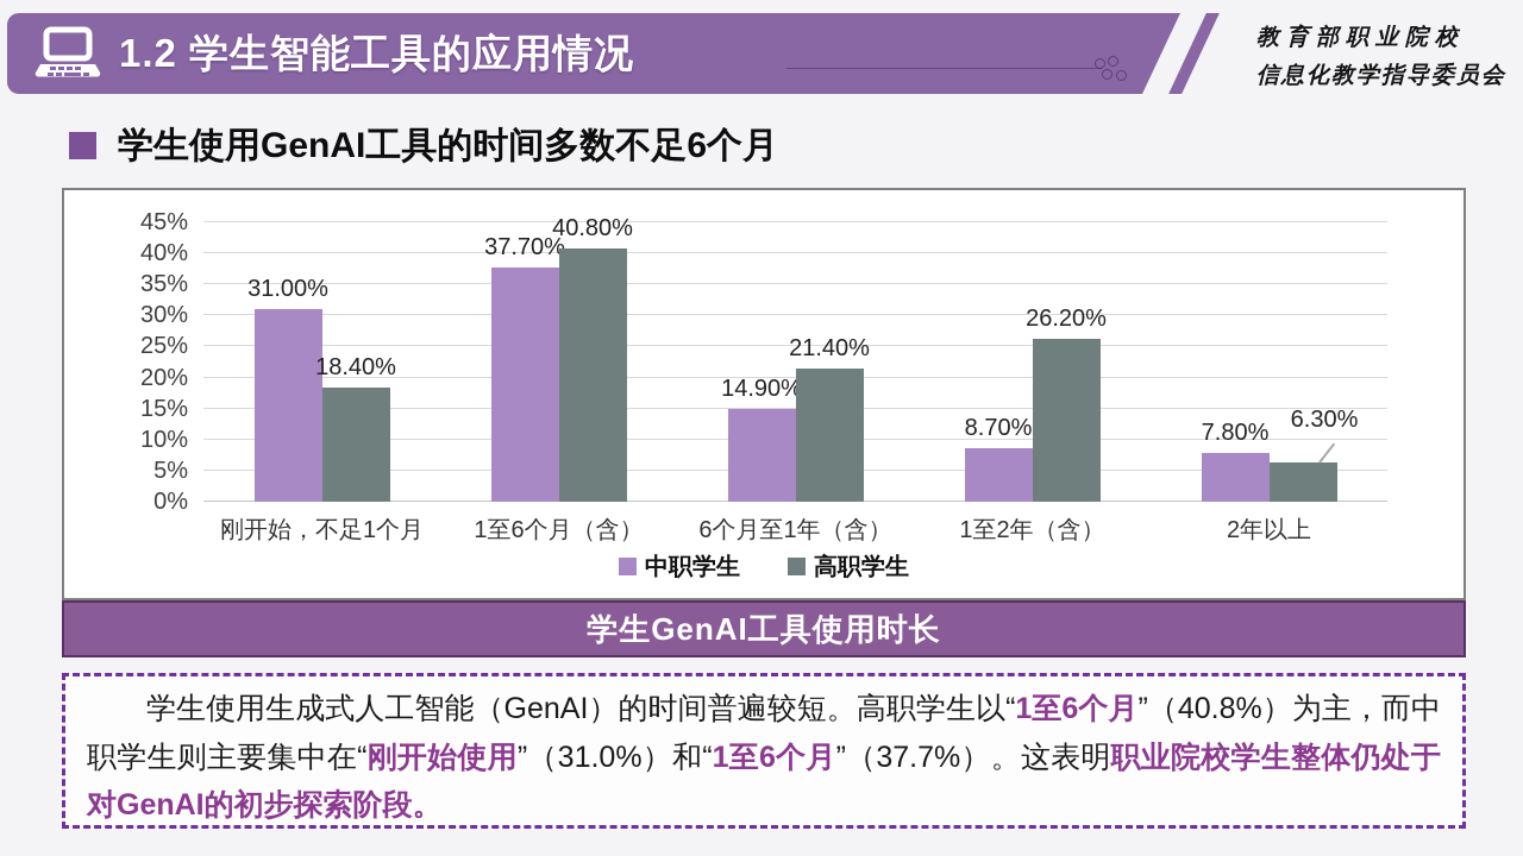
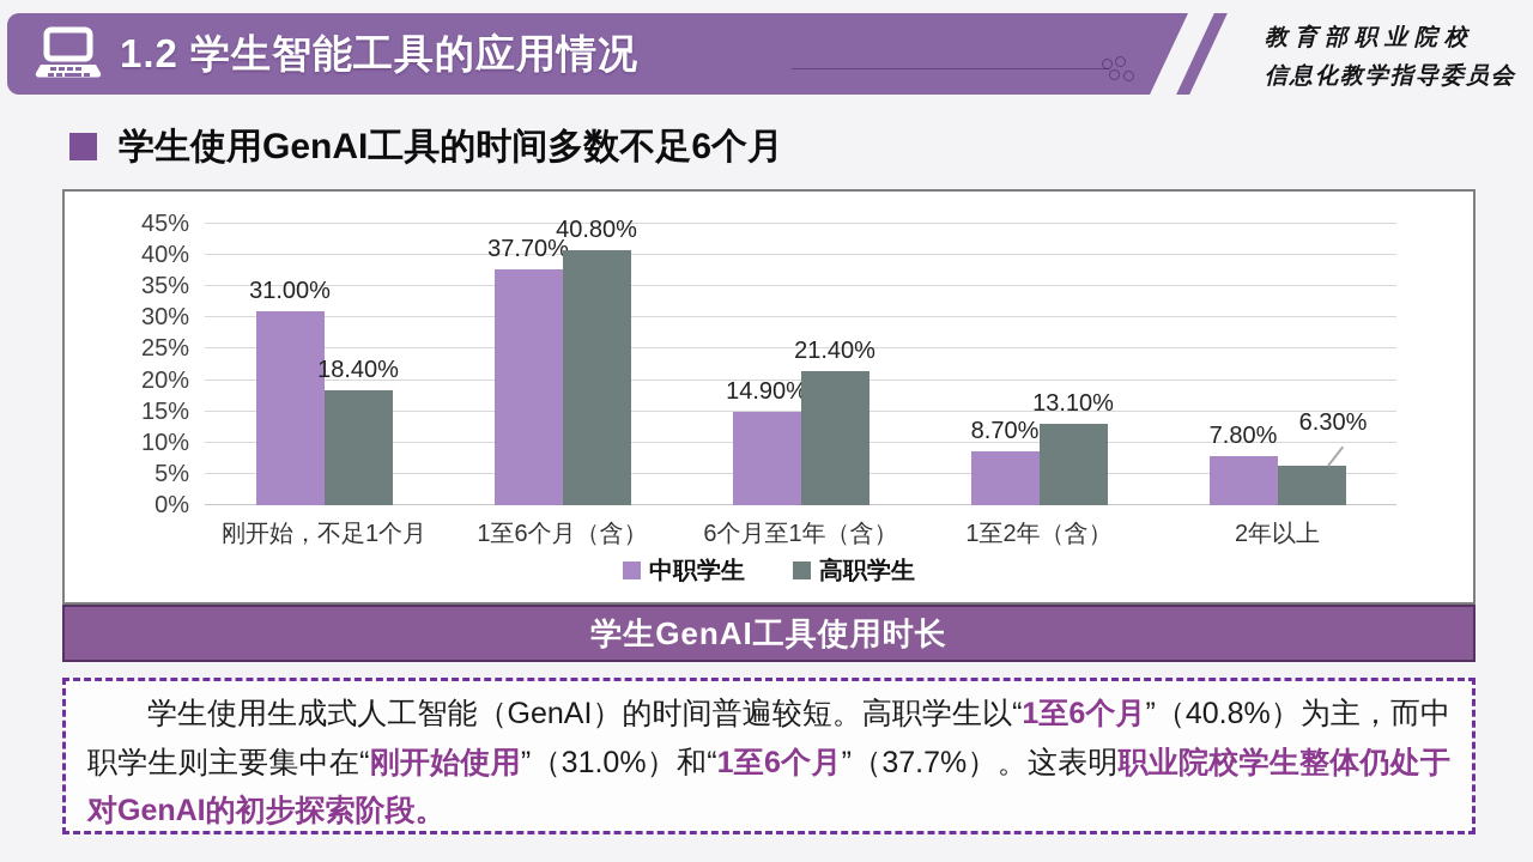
高职学生/1至2年（含）: 26.20% -> 13.10%
